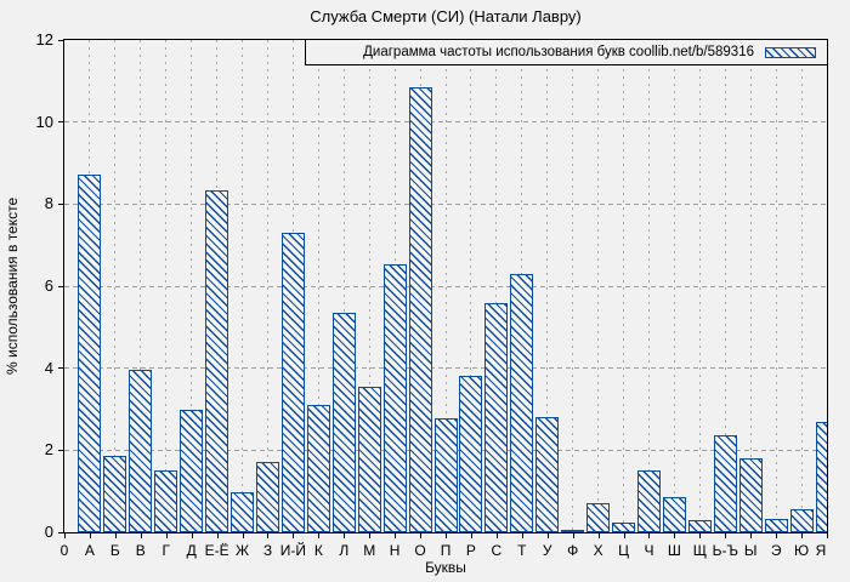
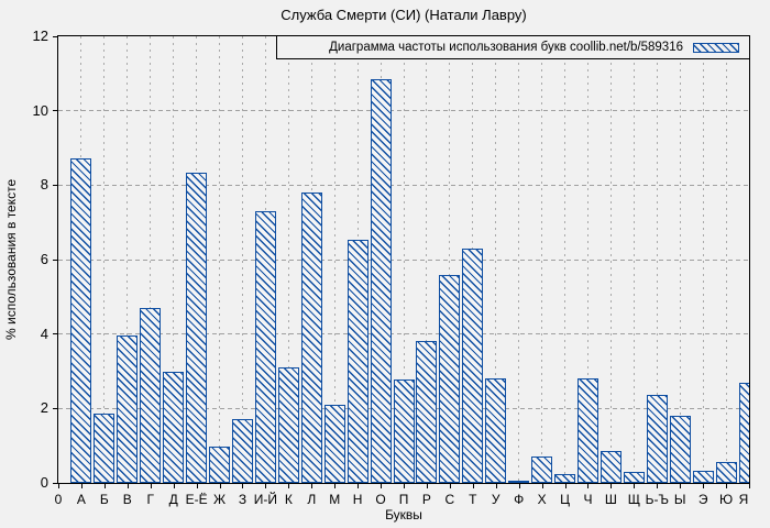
Г: 1.5 -> 4.7
Л: 5.3 -> 7.8
М: 3.5 -> 2.1
Ч: 1.5 -> 2.8
